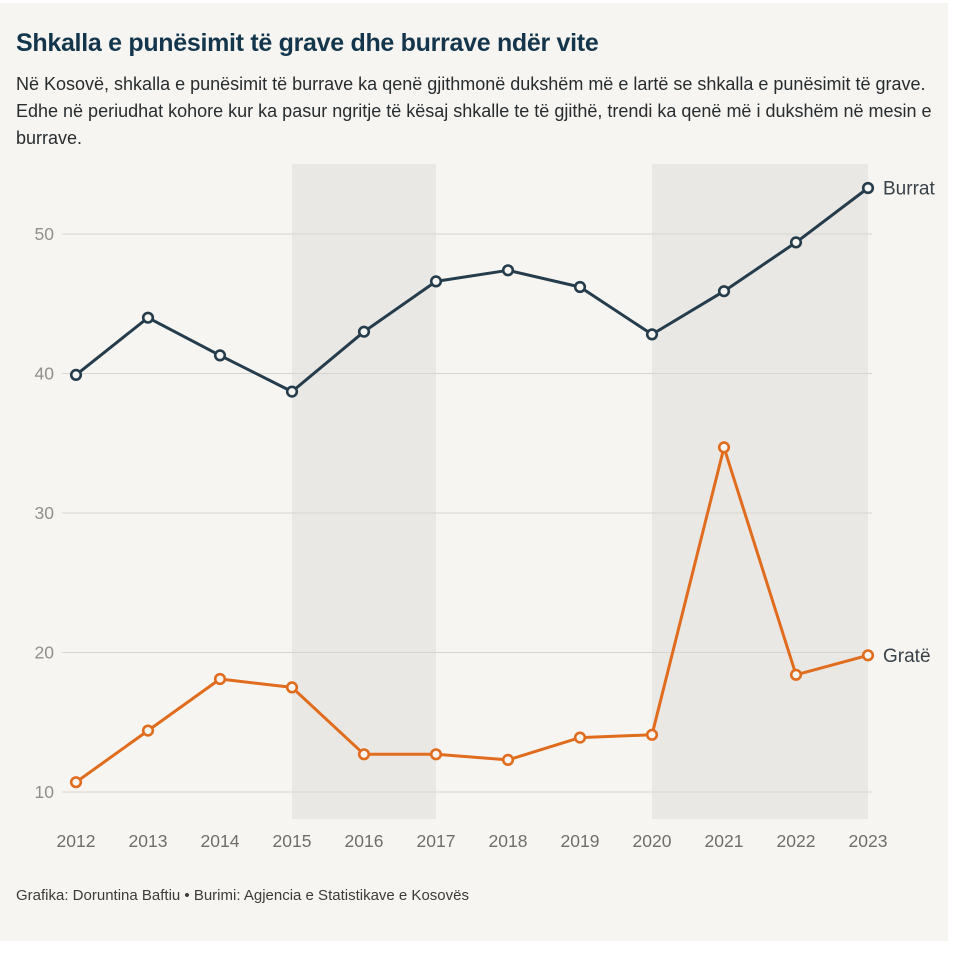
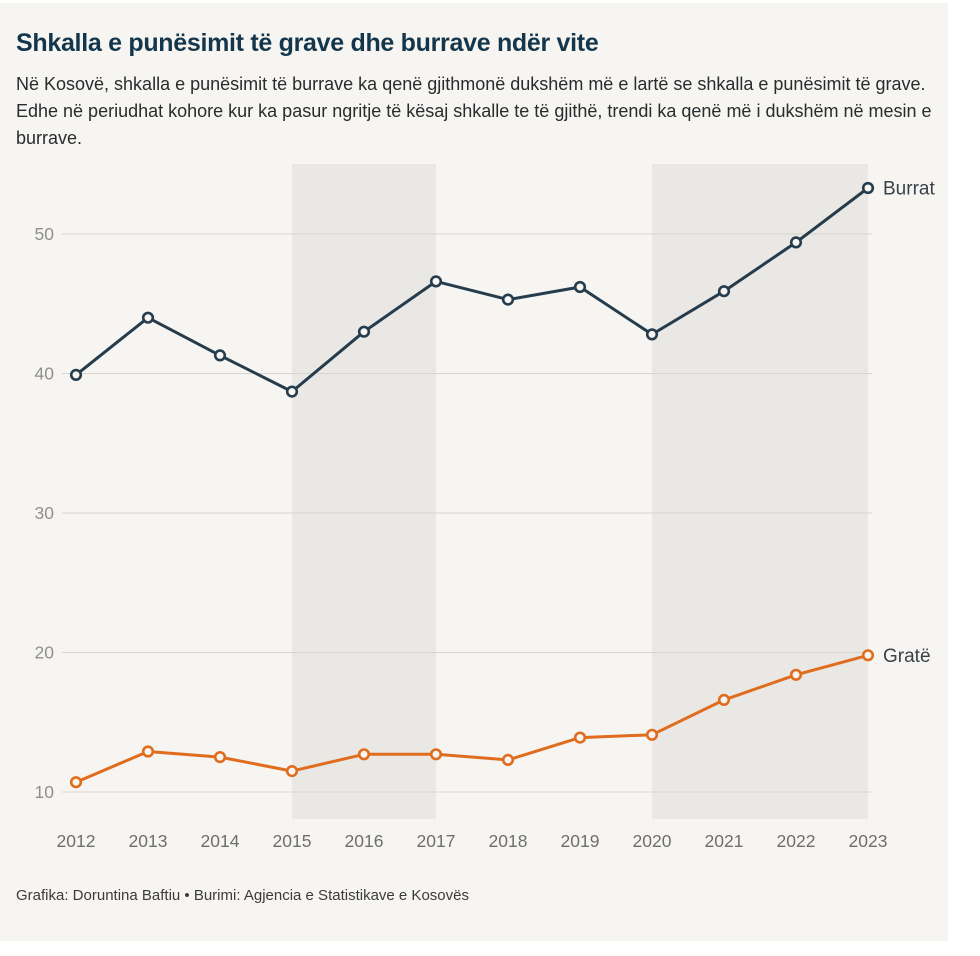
Gratë/2013: 14.4 -> 12.9
Gratë/2014: 18.1 -> 12.5
Gratë/2015: 17.5 -> 11.5
Burrat/2018: 47.4 -> 45.3
Gratë/2021: 34.7 -> 16.6
